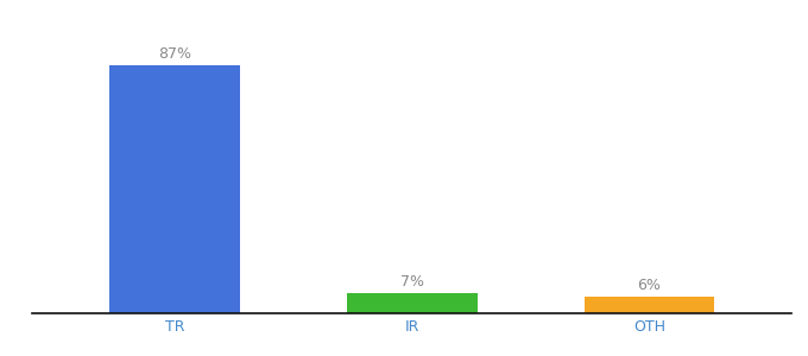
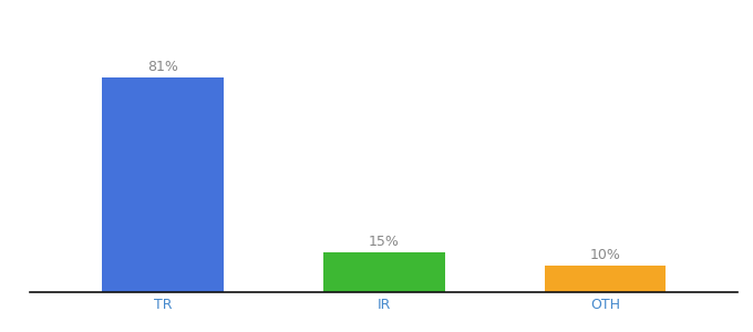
TR: 87% -> 81%
IR: 7% -> 15%
OTH: 6% -> 10%
